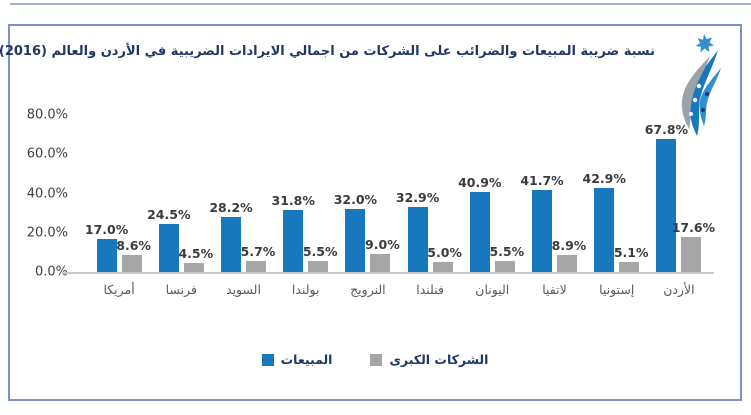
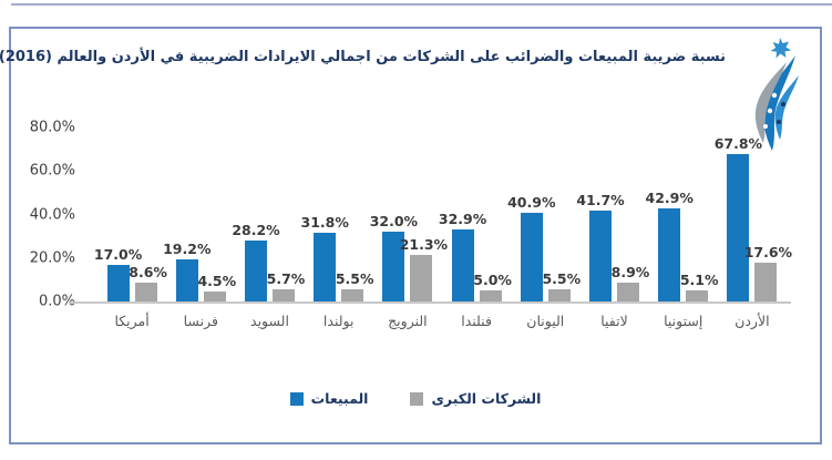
المبيعات/فرنسا: 24.5% -> 19.2%
الشركات الكبرى/النرويج: 9.0% -> 21.3%
